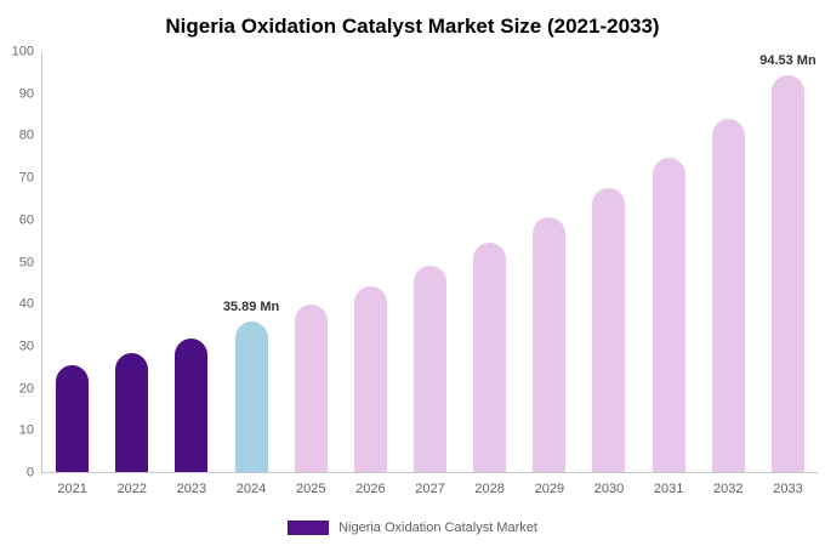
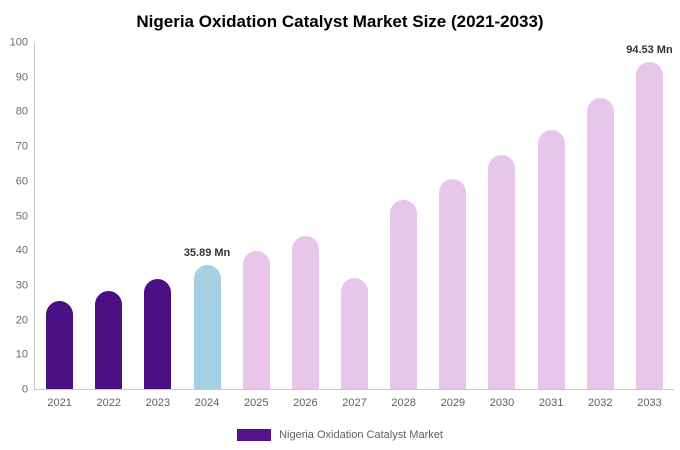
2027: 49 -> 32
